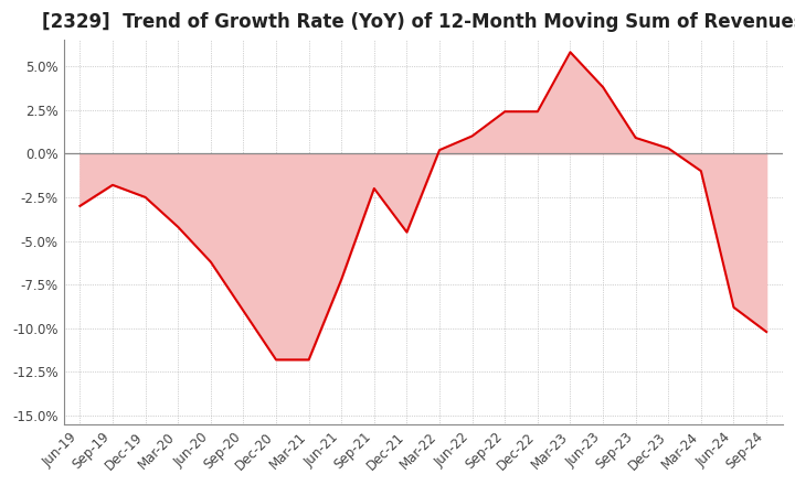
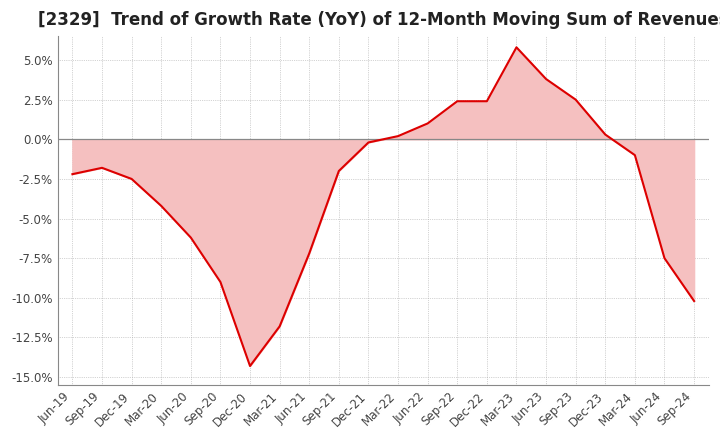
Jun-19: -3.0% -> -2.2%
Dec-20: -11.8% -> -14.3%
Dec-21: -4.5% -> -0.2%
Sep-23: 0.9% -> 2.5%
Jun-24: -8.8% -> -7.5%
